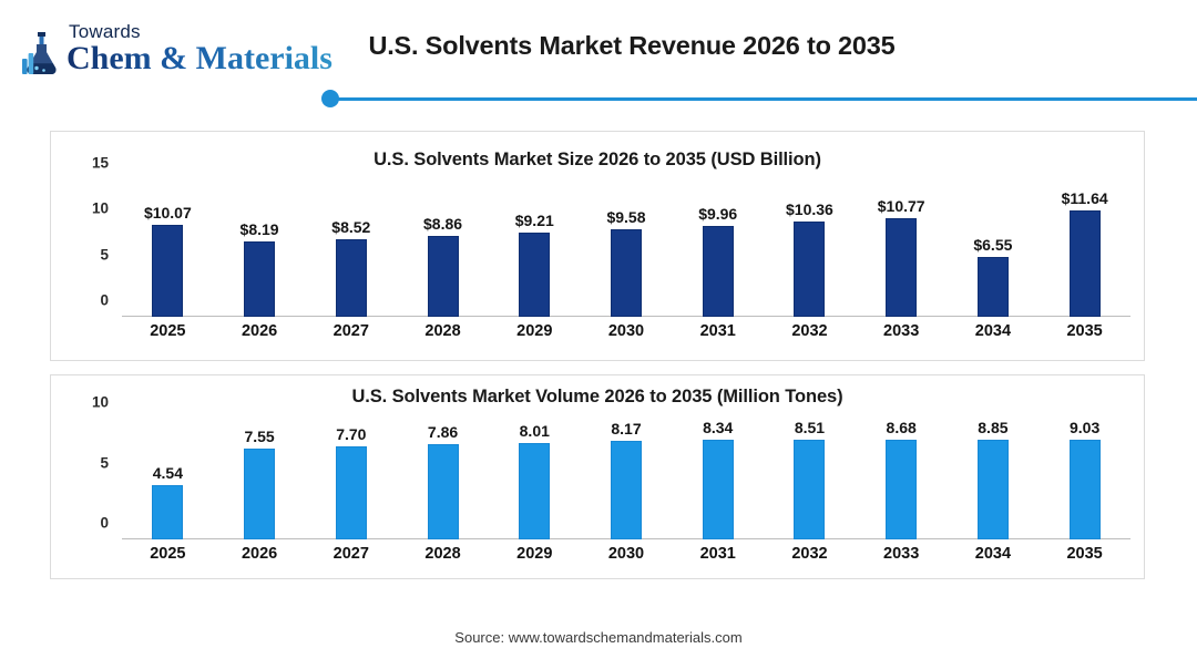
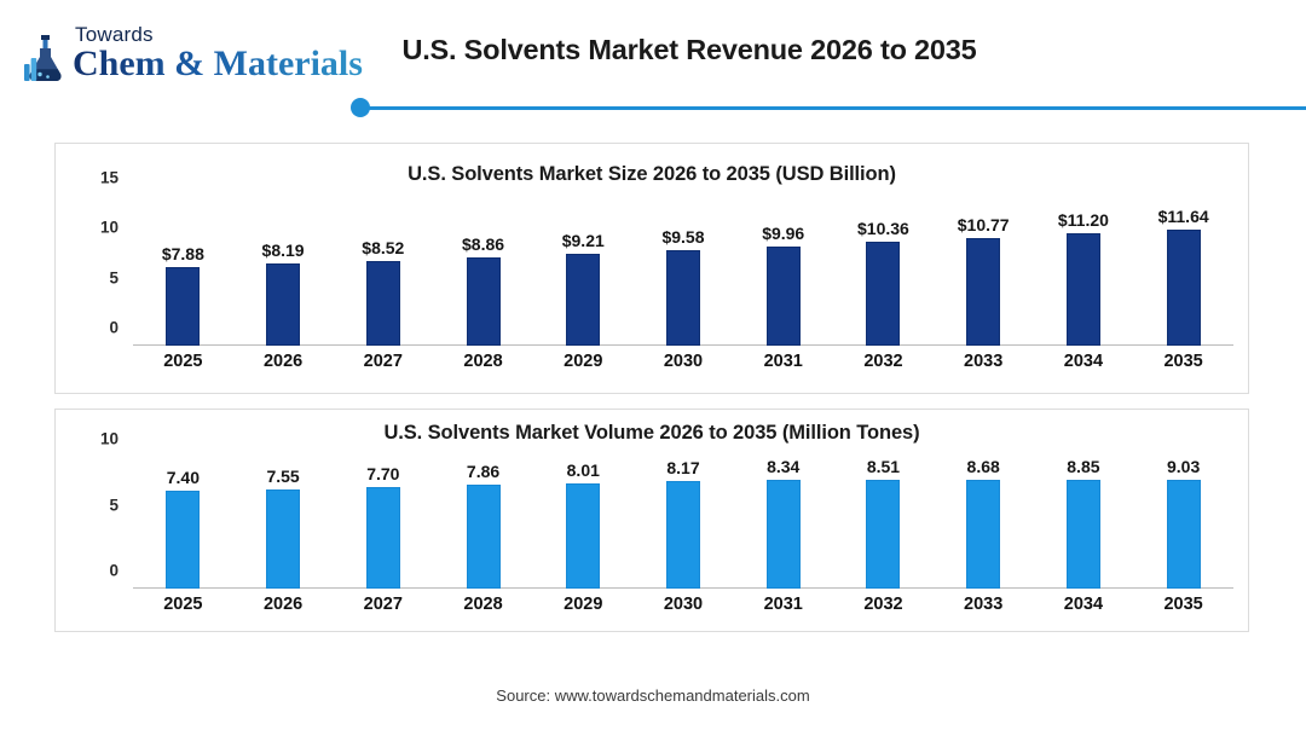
U.S. Solvents Market Size 2026 to 2035 (USD Billion)/2025: $10.07 -> $7.88
U.S. Solvents Market Size 2026 to 2035 (USD Billion)/2034: $6.55 -> $11.20
U.S. Solvents Market Volume 2026 to 2035 (Million Tones)/2025: 4.54 -> 7.40
